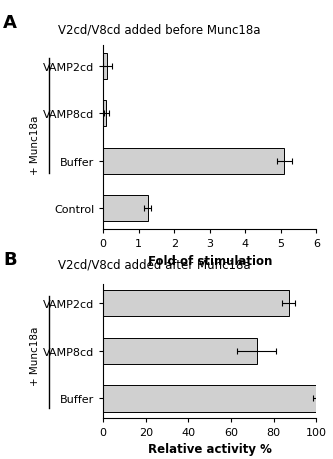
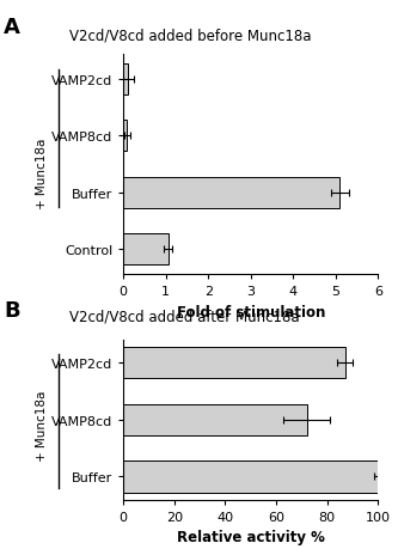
Control: 1.25 -> 1.05
